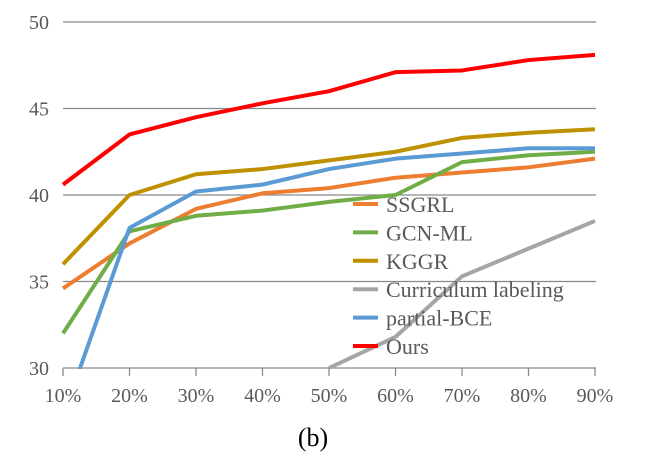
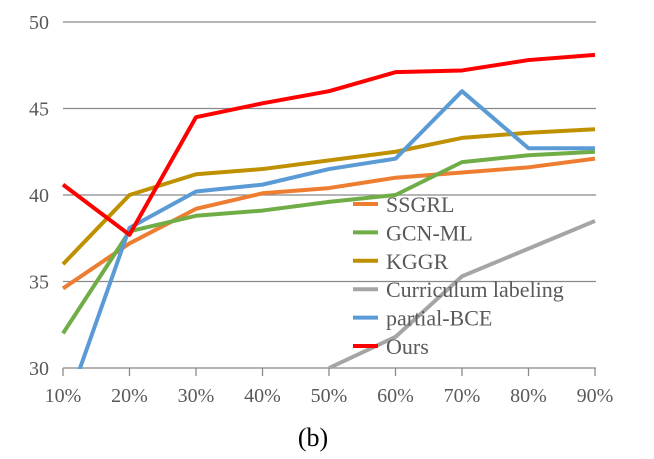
Ours/20%: 43.5 -> 37.7
partial-BCE/70%: 42.4 -> 46.0
